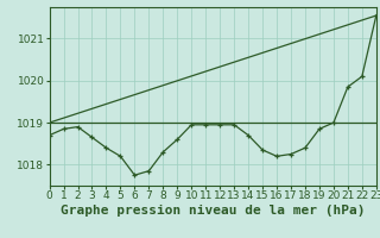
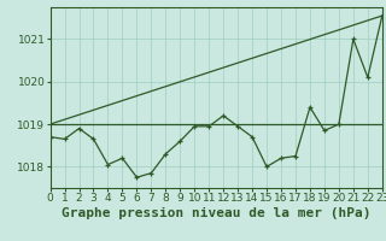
1: 1018.85 -> 1018.65
4: 1018.40 -> 1018.05
12: 1018.95 -> 1019.20
15: 1018.35 -> 1018.00
18: 1018.40 -> 1019.40
21: 1019.85 -> 1021.00
